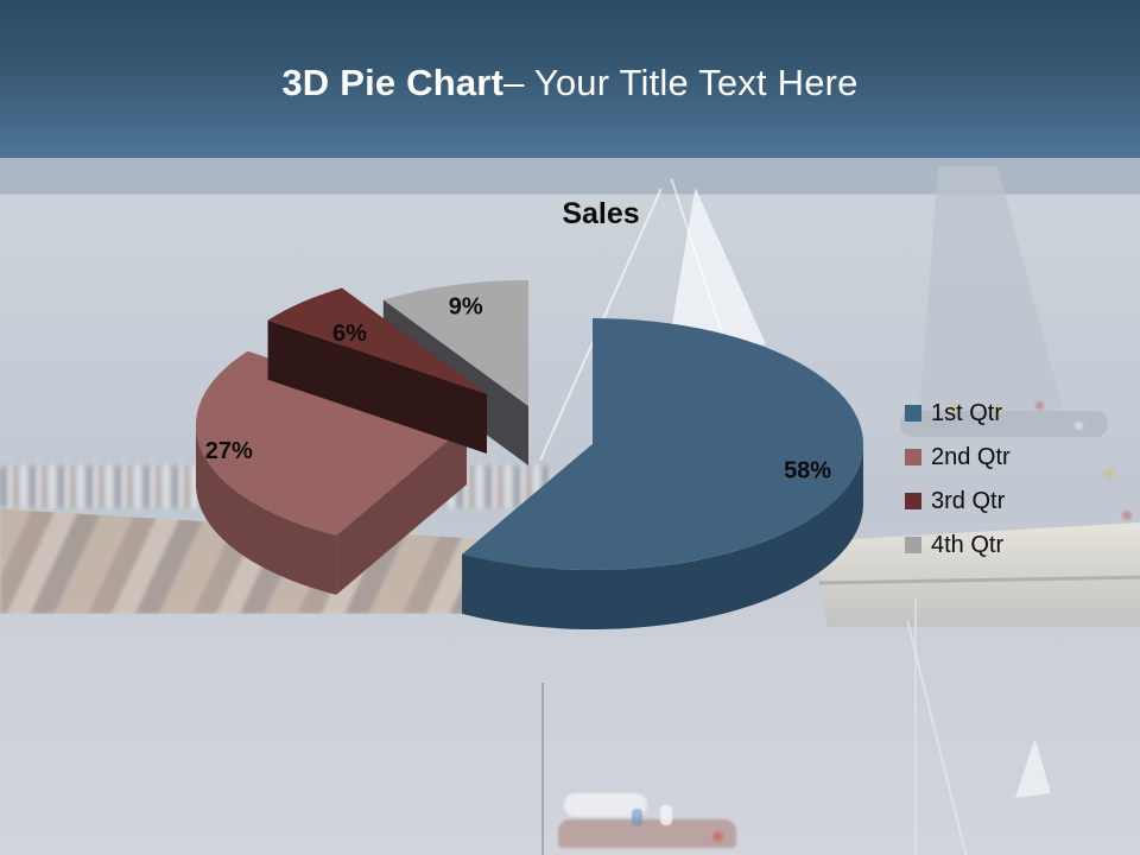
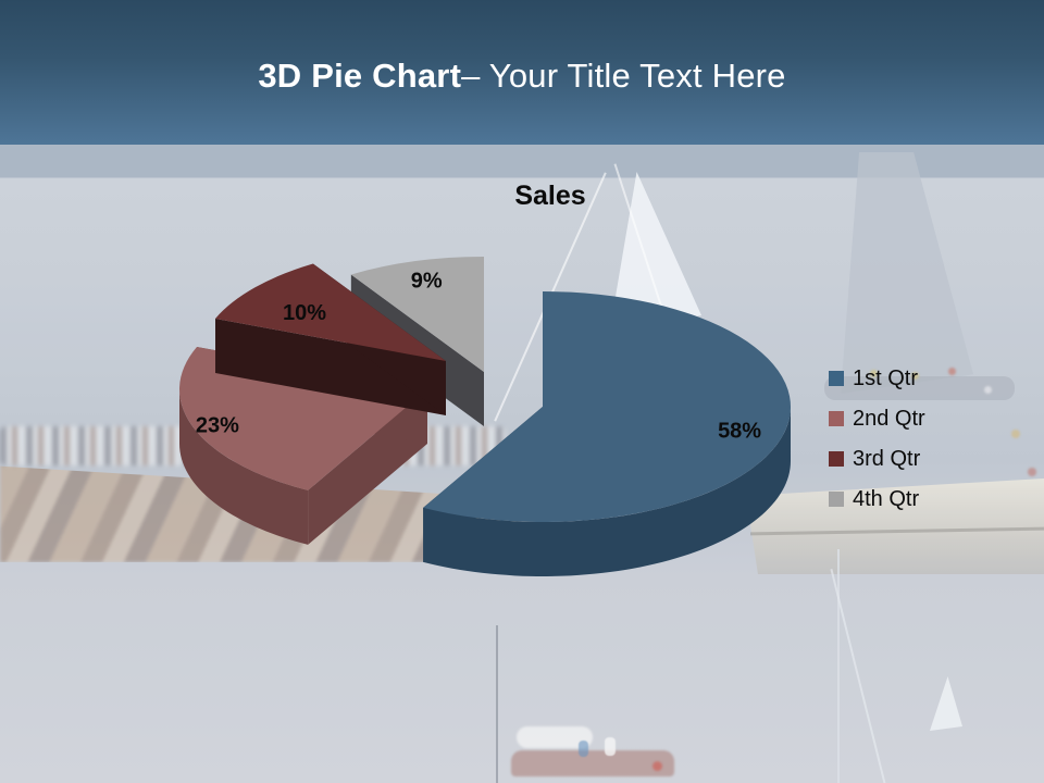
2nd Qtr: 27% -> 23%
3rd Qtr: 6% -> 10%
